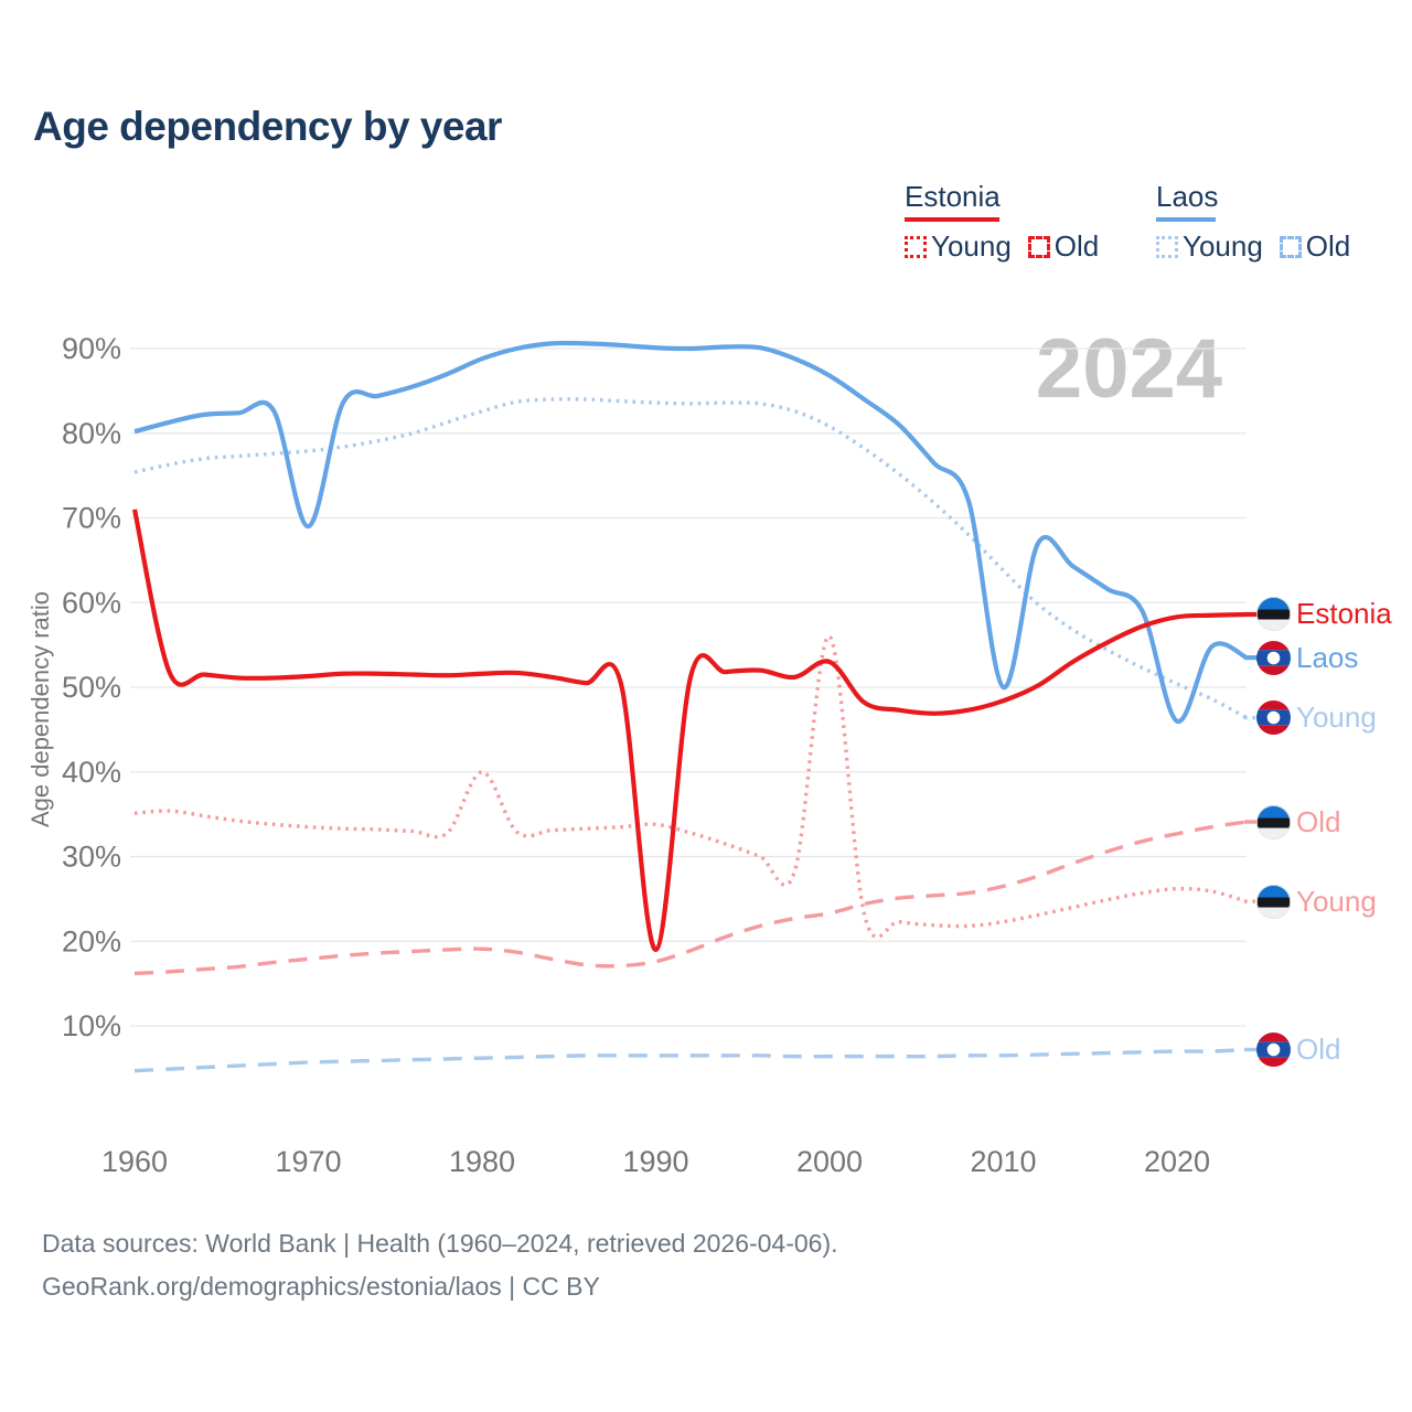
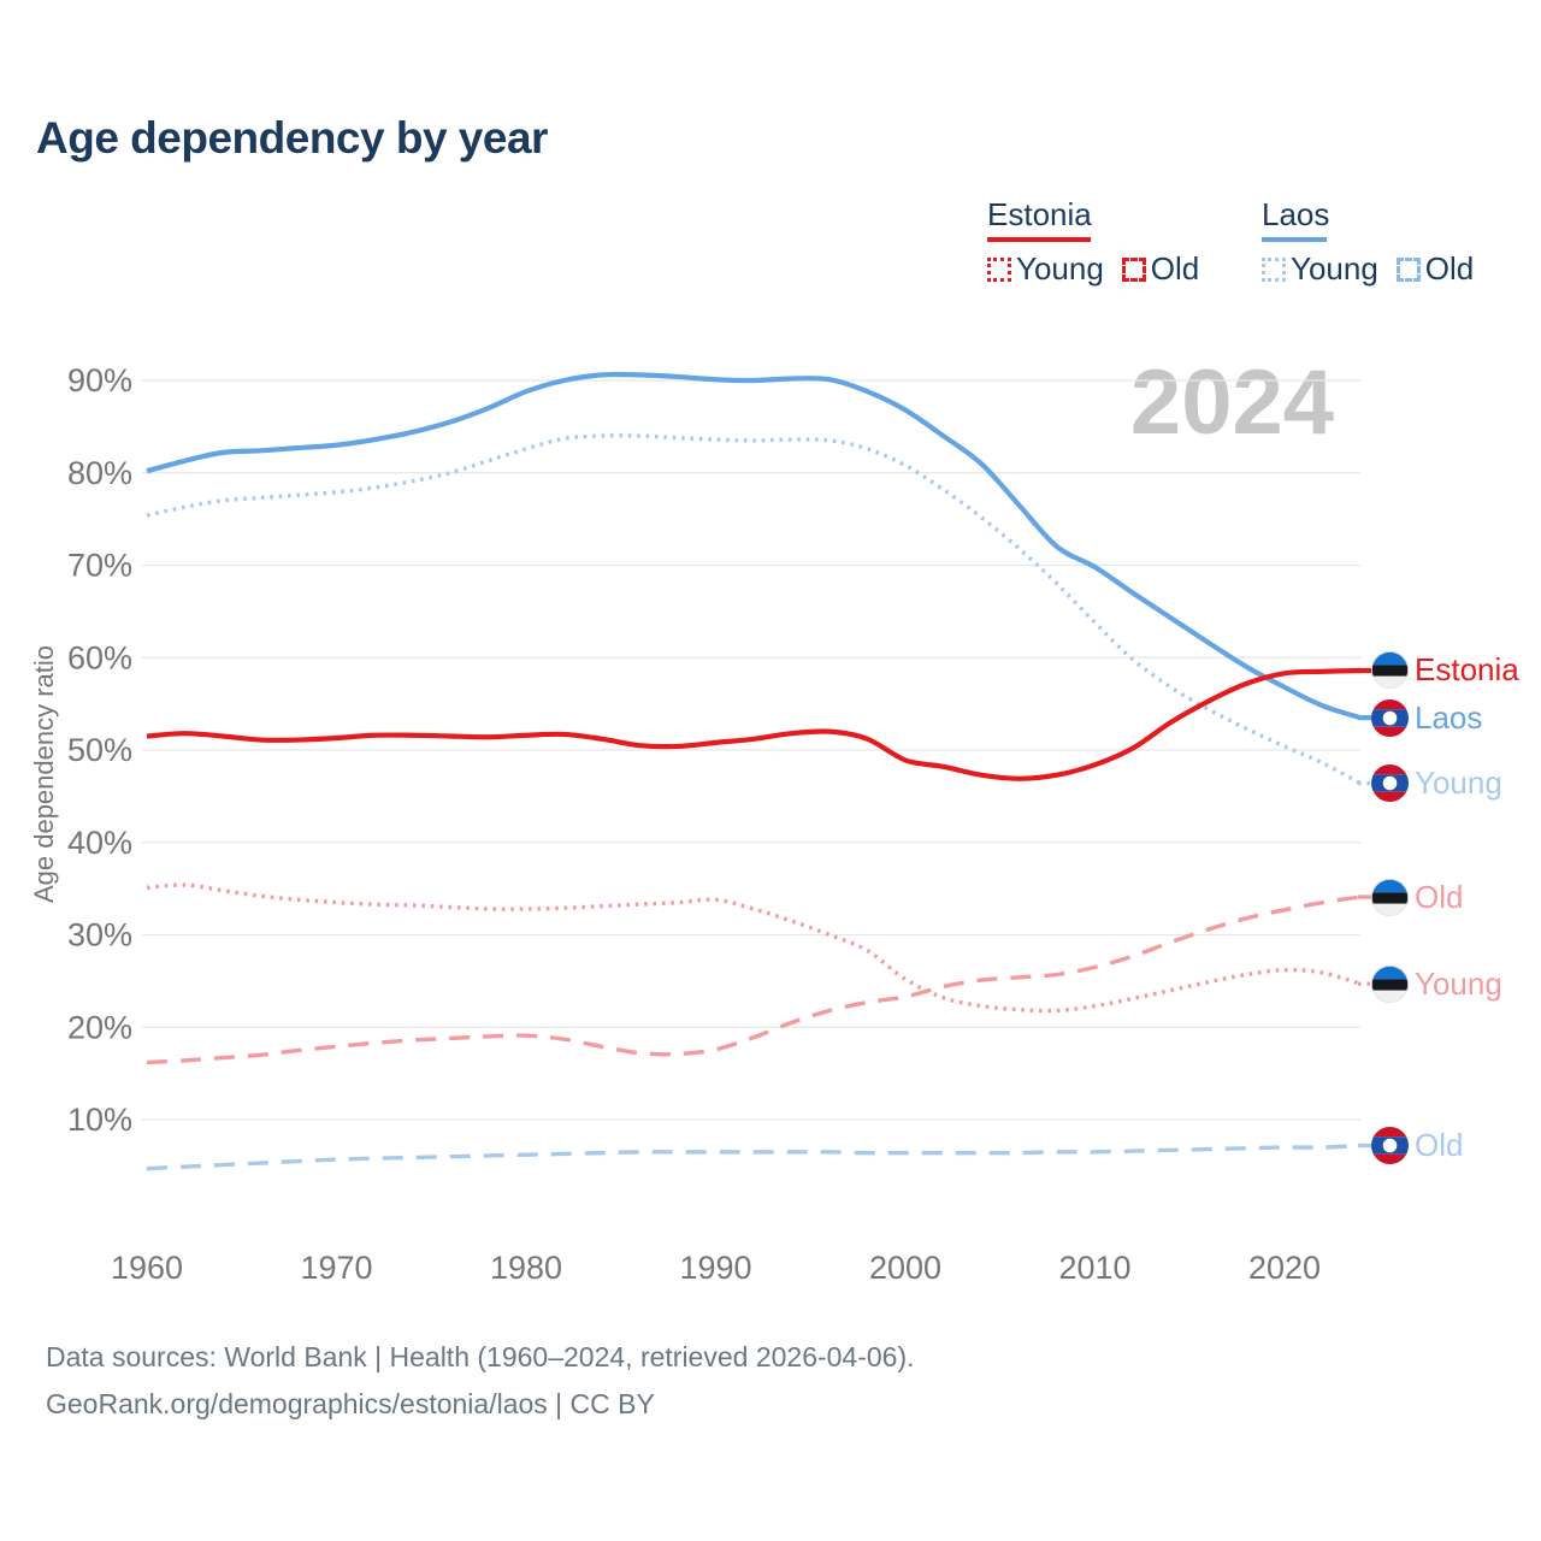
Estonia/1960: 71% -> 52%
Laos/1970: 69% -> 83%
Estonia Young/1980: 40% -> 33%
Estonia/1990: 19% -> 51%
Estonia Young/2000: 56% -> 25%
Estonia/2000: 53% -> 49%
Laos/2010: 50% -> 70%
Laos/2020: 46% -> 57%
